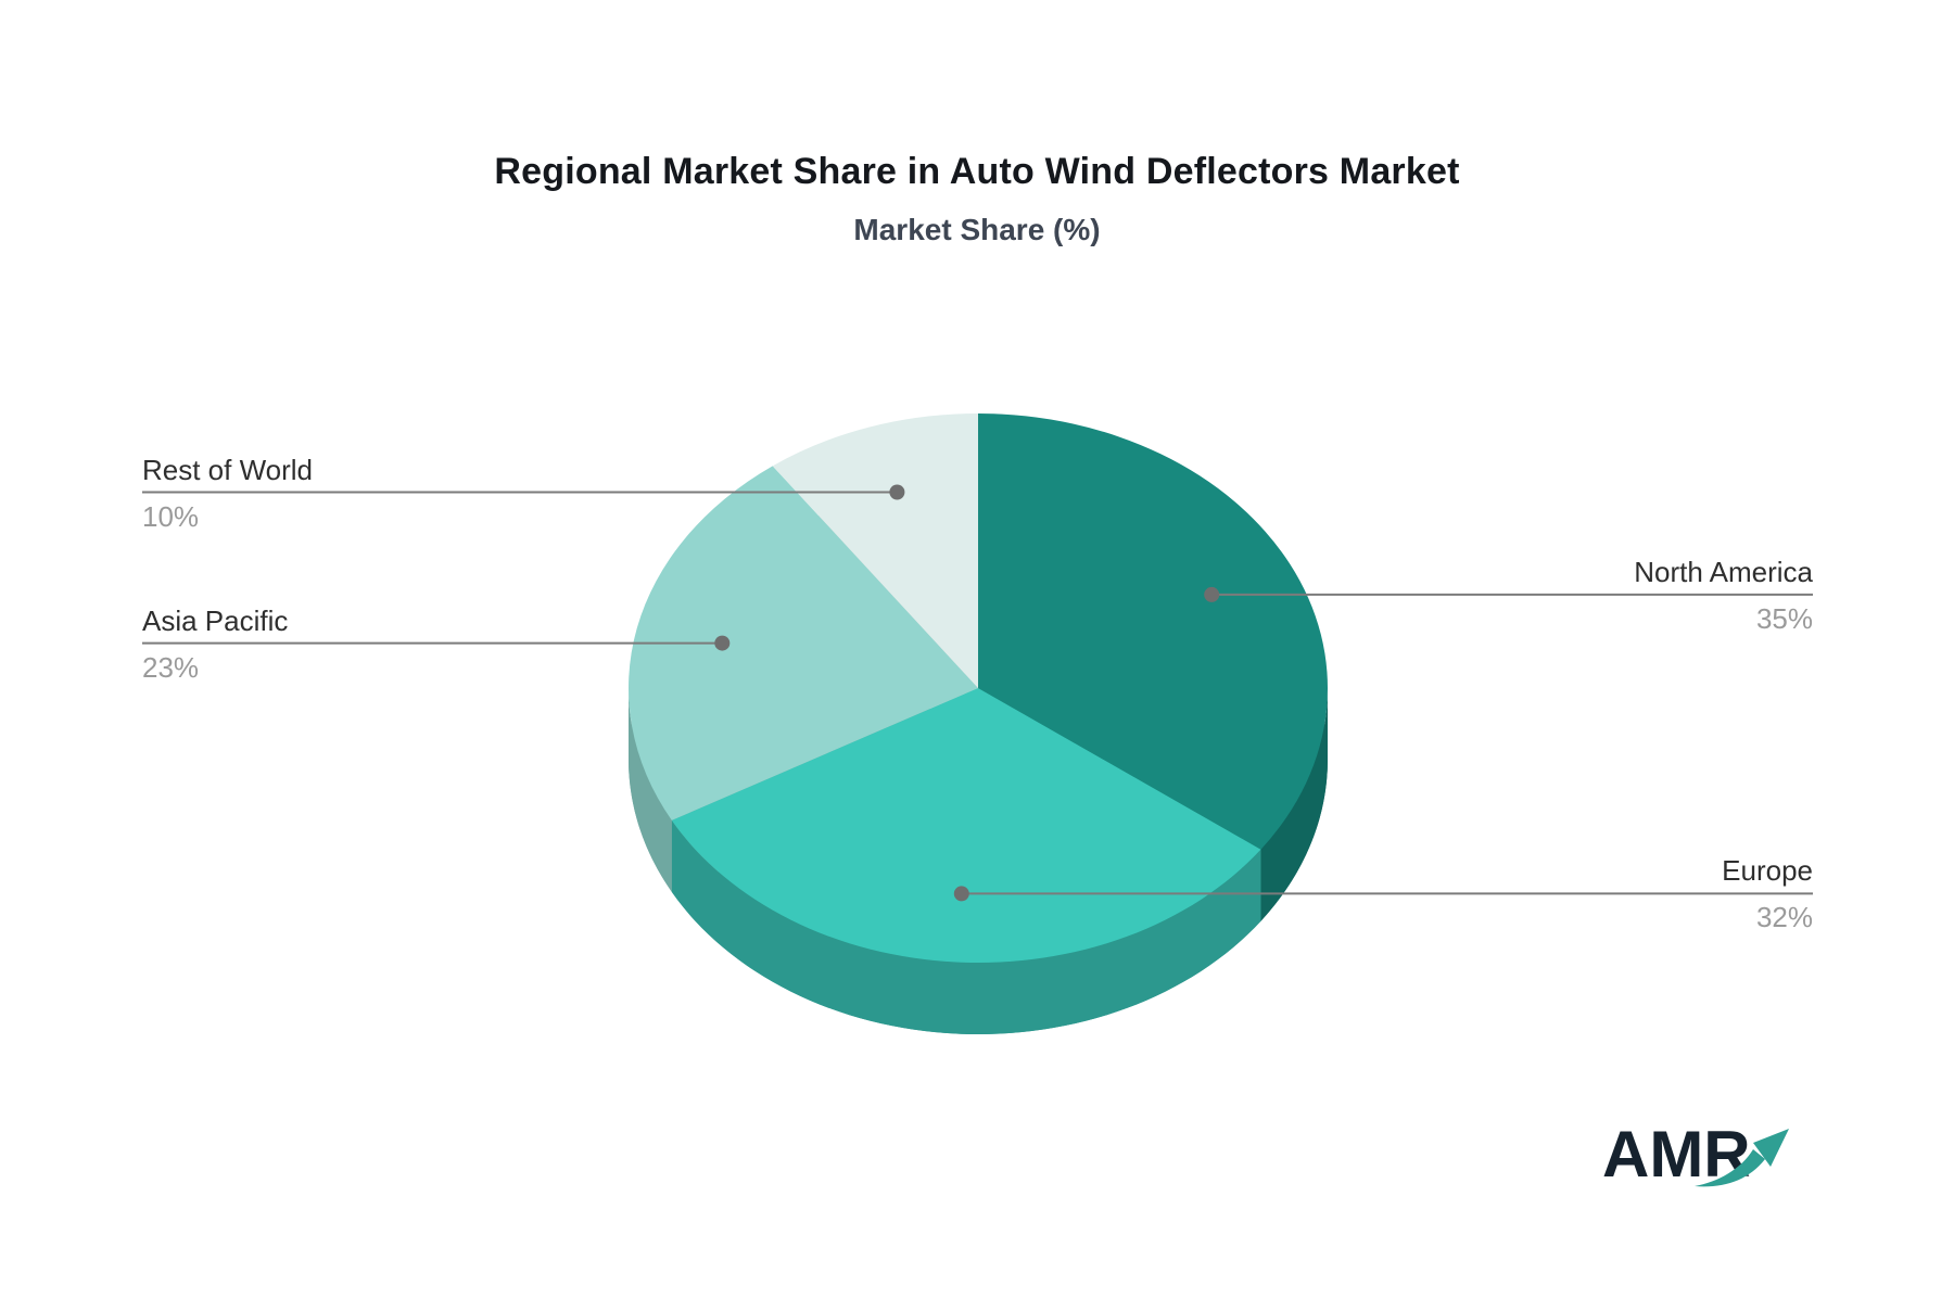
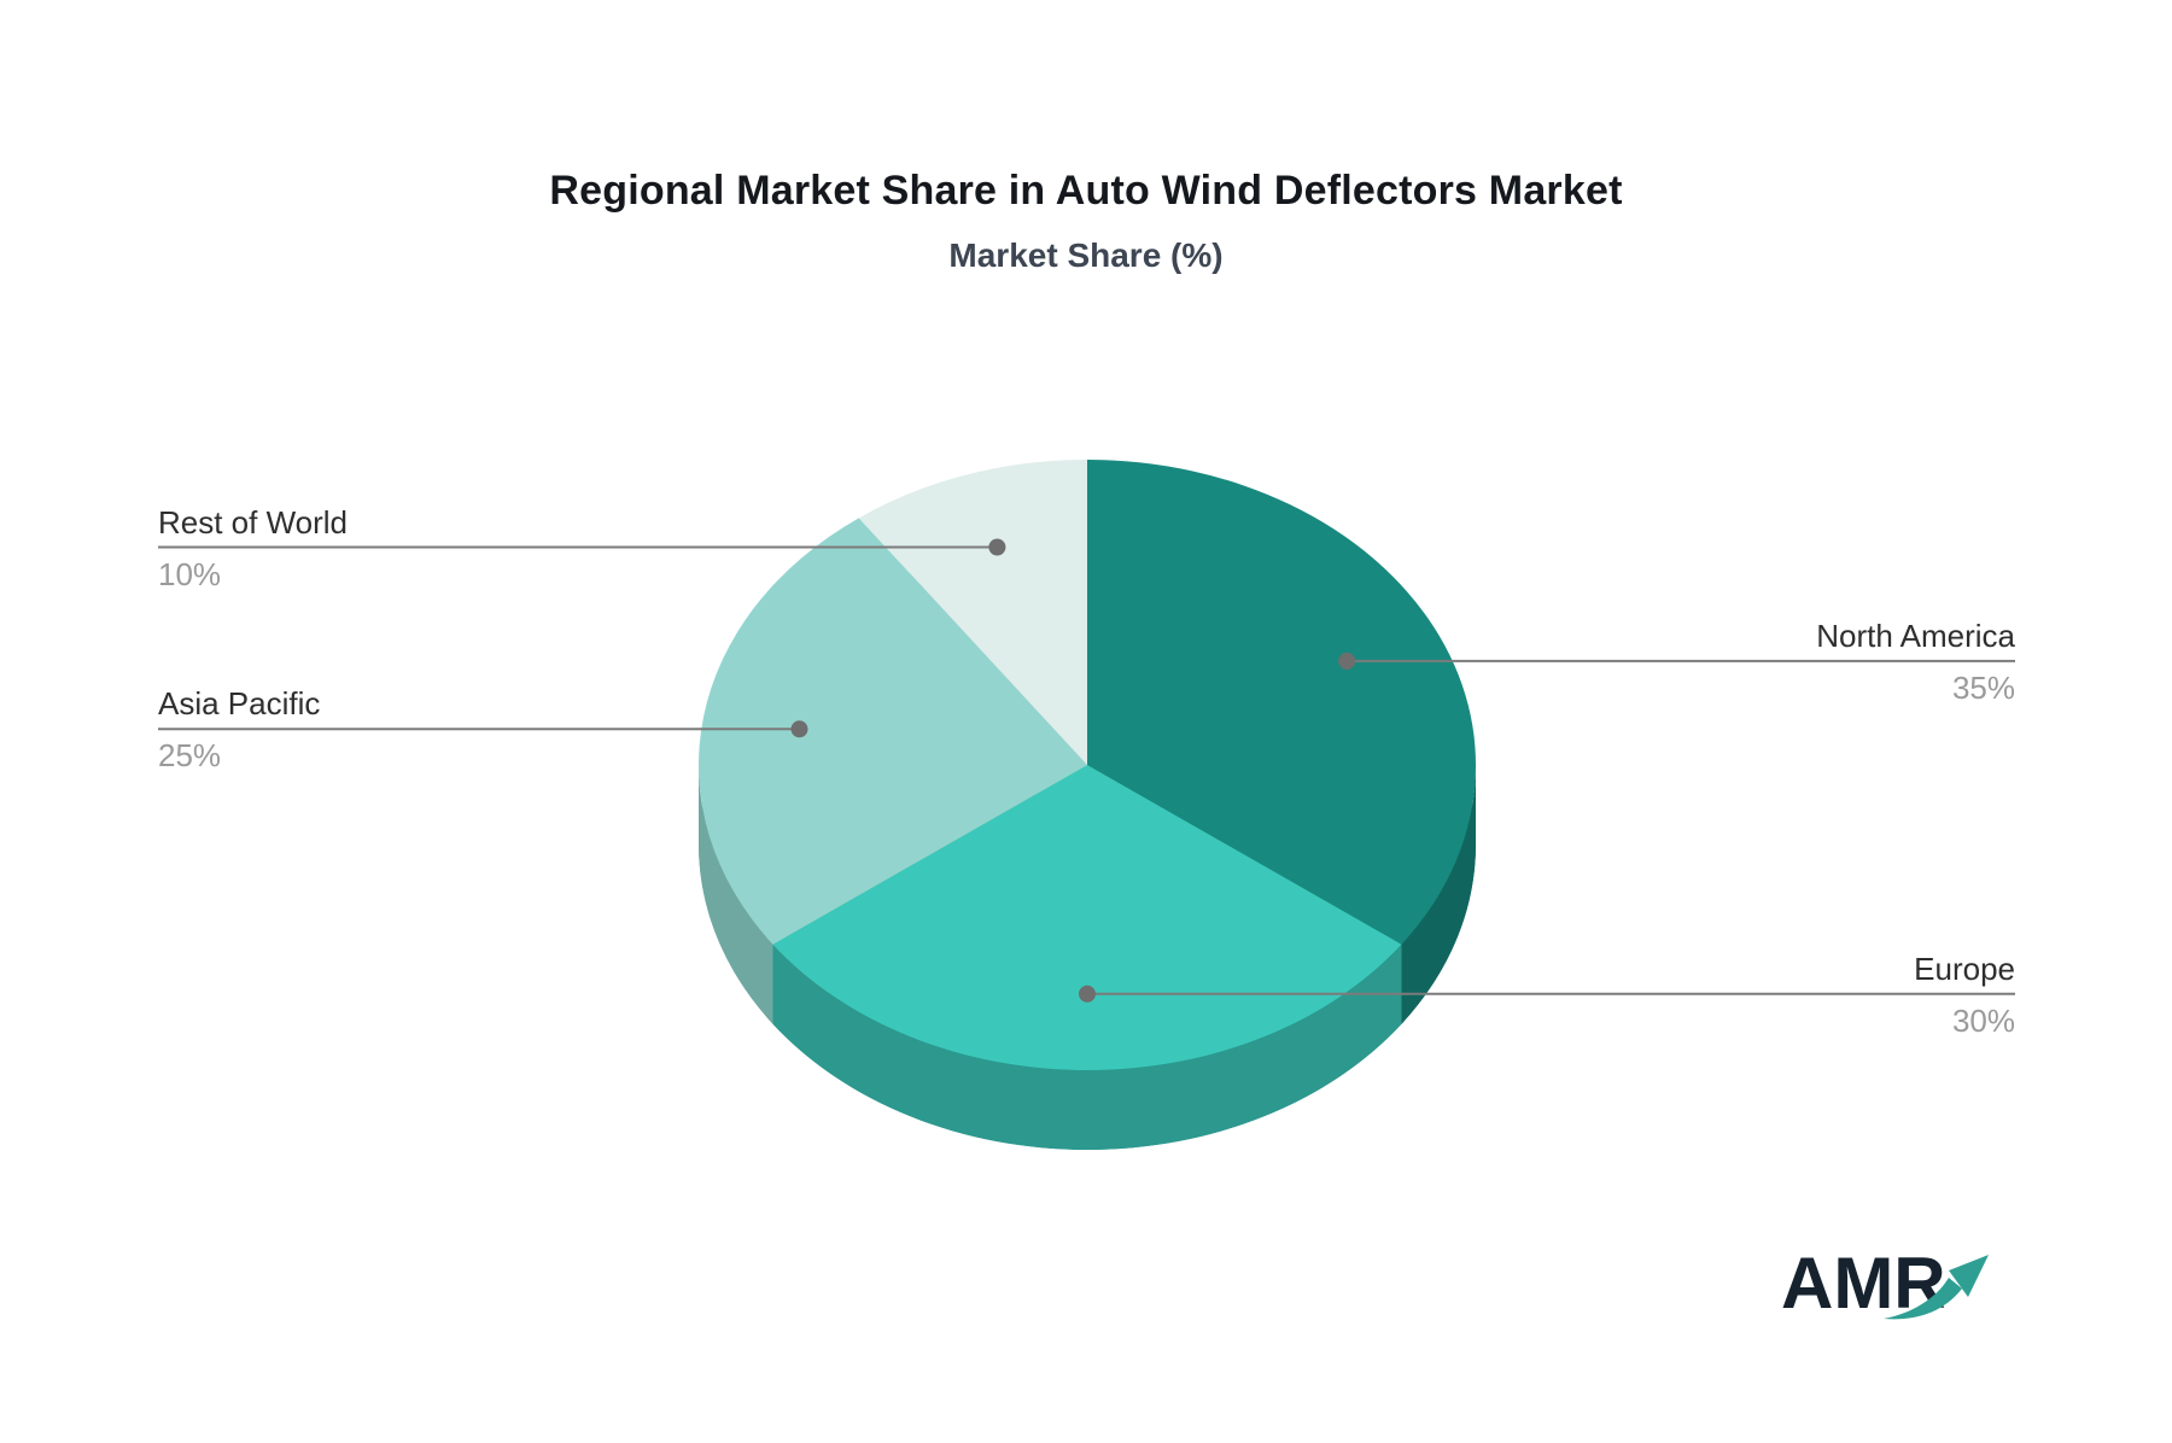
Europe: 32% -> 30%
Asia Pacific: 23% -> 25%
